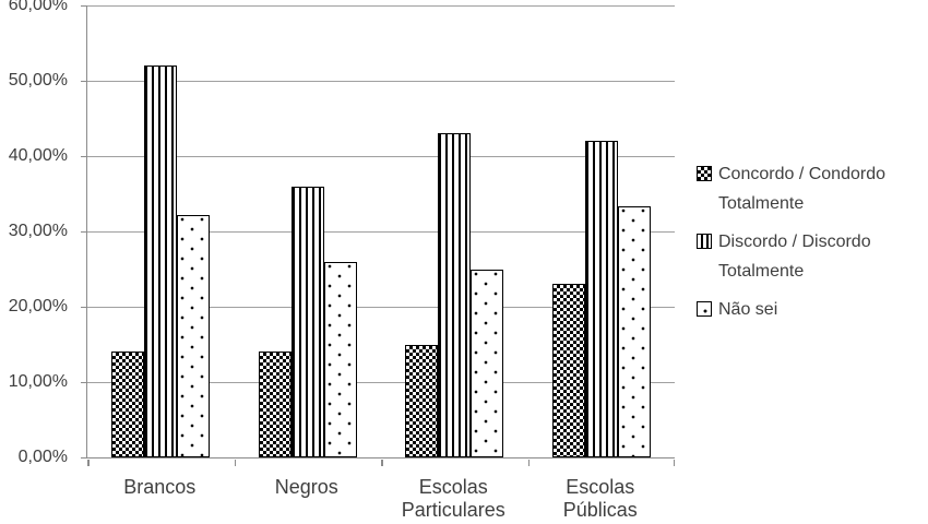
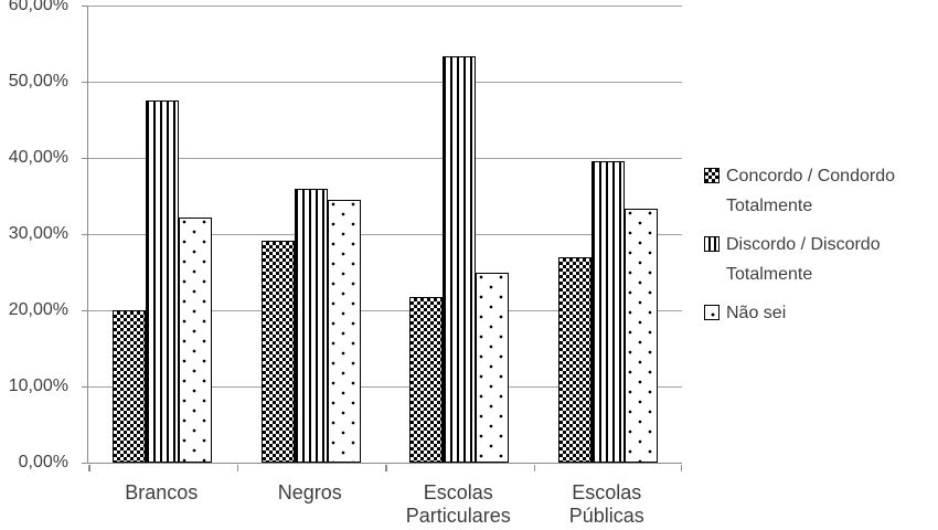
Concordo / Condordo Totalmente/Brancos: 14% -> 20%
Discordo / Discordo Totalmente/Brancos: 52% -> 48%
Concordo / Condordo Totalmente/Negros: 14% -> 29%
Não sei/Negros: 26% -> 34%
Concordo / Condordo Totalmente/Escolas Particulares: 15% -> 22%
Discordo / Discordo Totalmente/Escolas Particulares: 43% -> 53%
Concordo / Condordo Totalmente/Escolas Públicas: 23% -> 27%
Discordo / Discordo Totalmente/Escolas Públicas: 42% -> 40%
